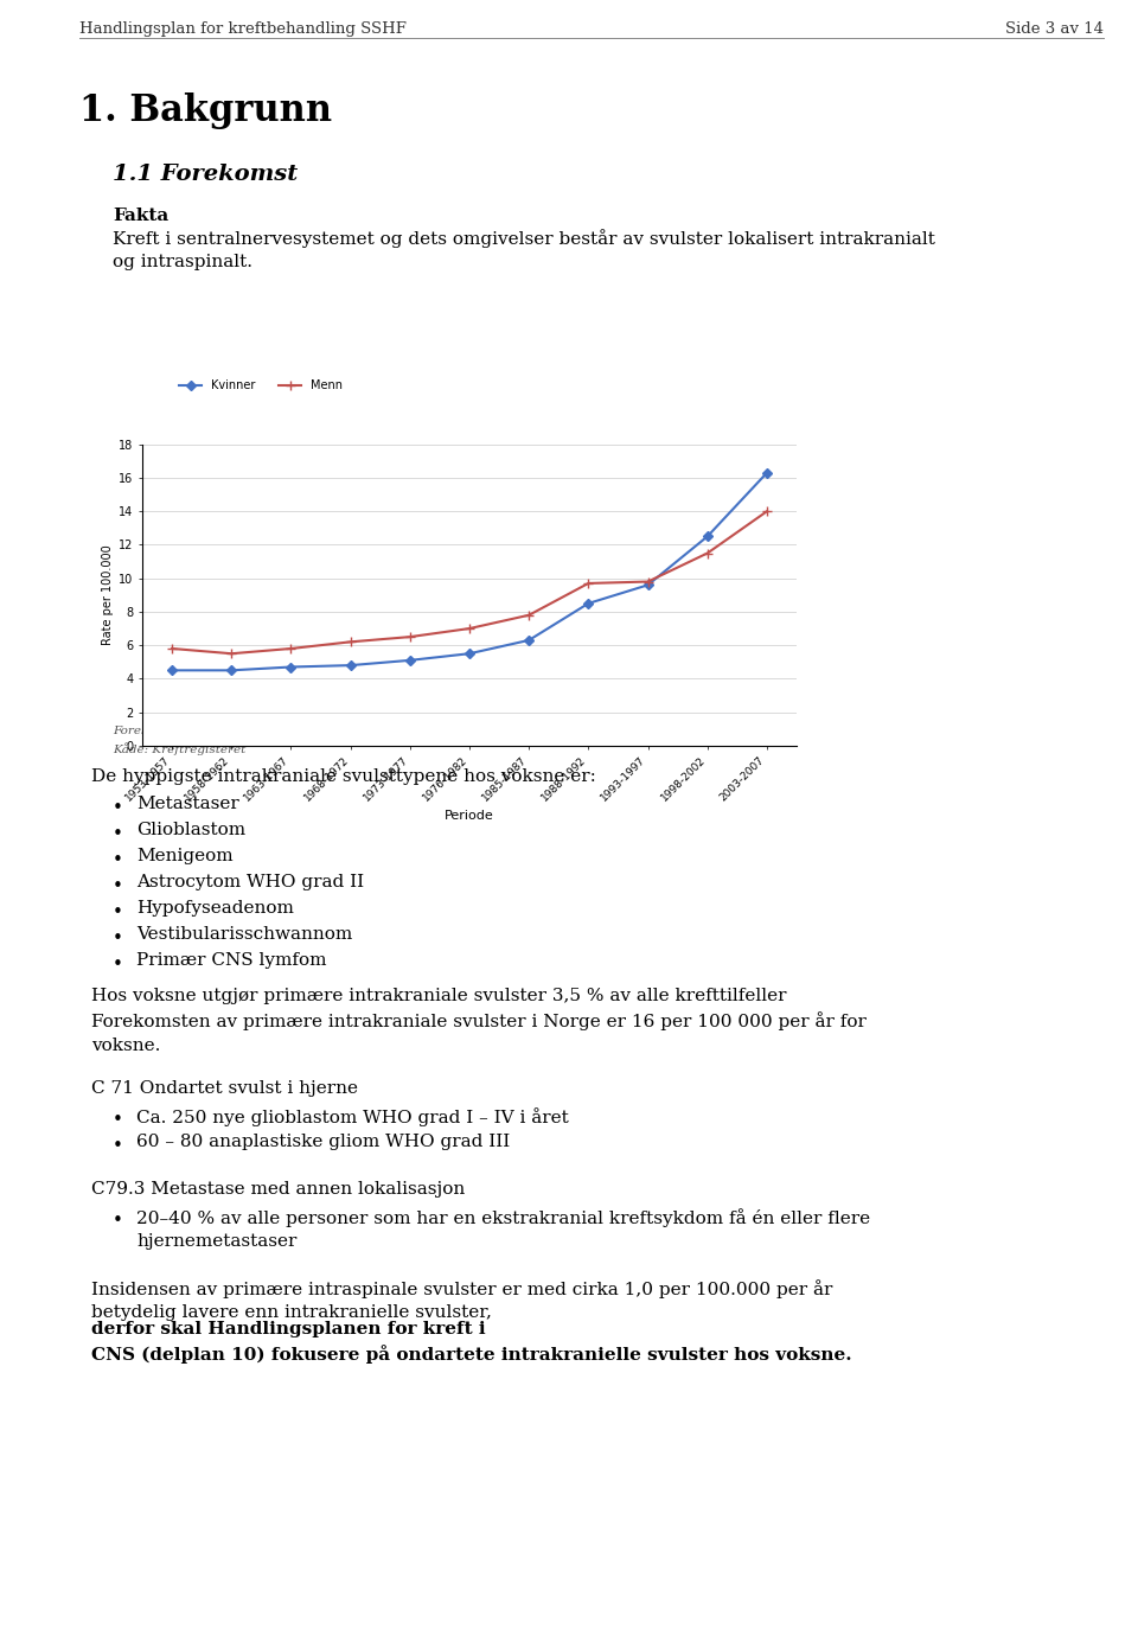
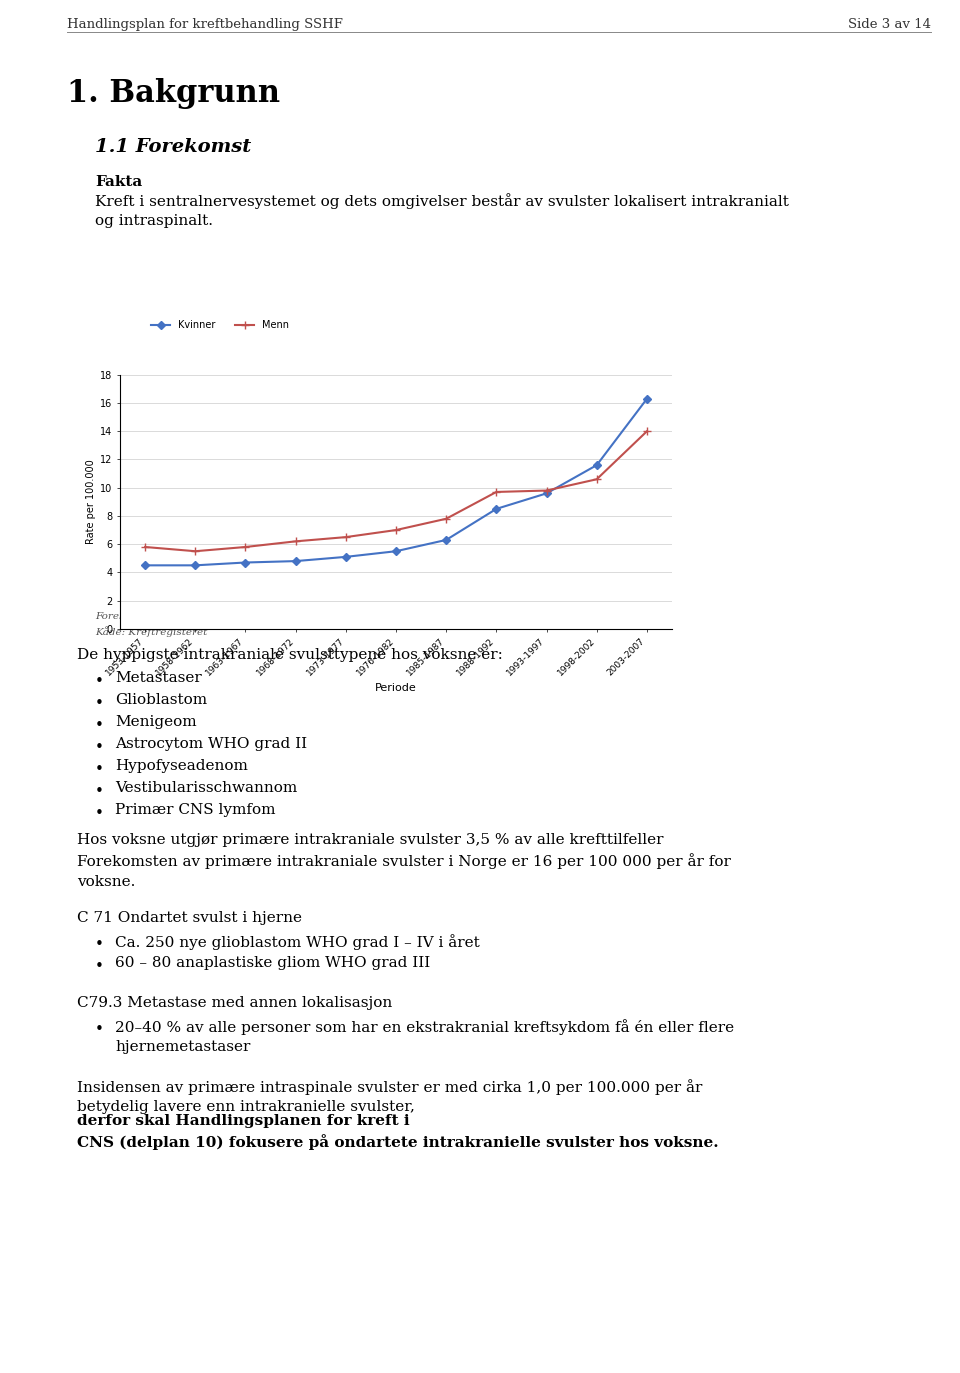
Kvinner/1998-2002: 12.5 -> 11.6
Menn/1998-2002: 11.5 -> 10.6
